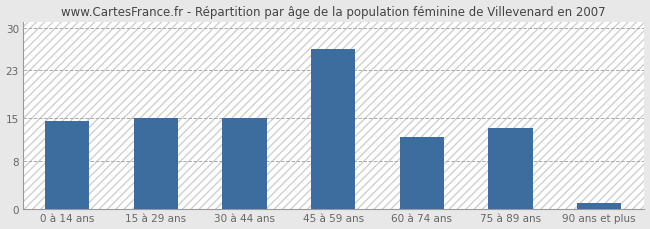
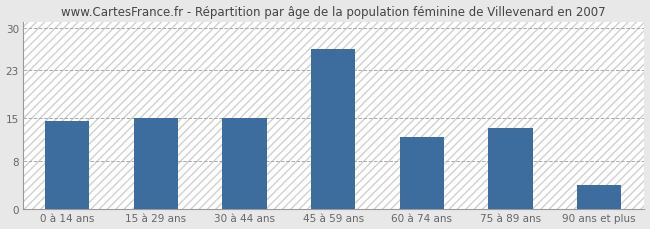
90 ans et plus: 1.0 -> 4.0
